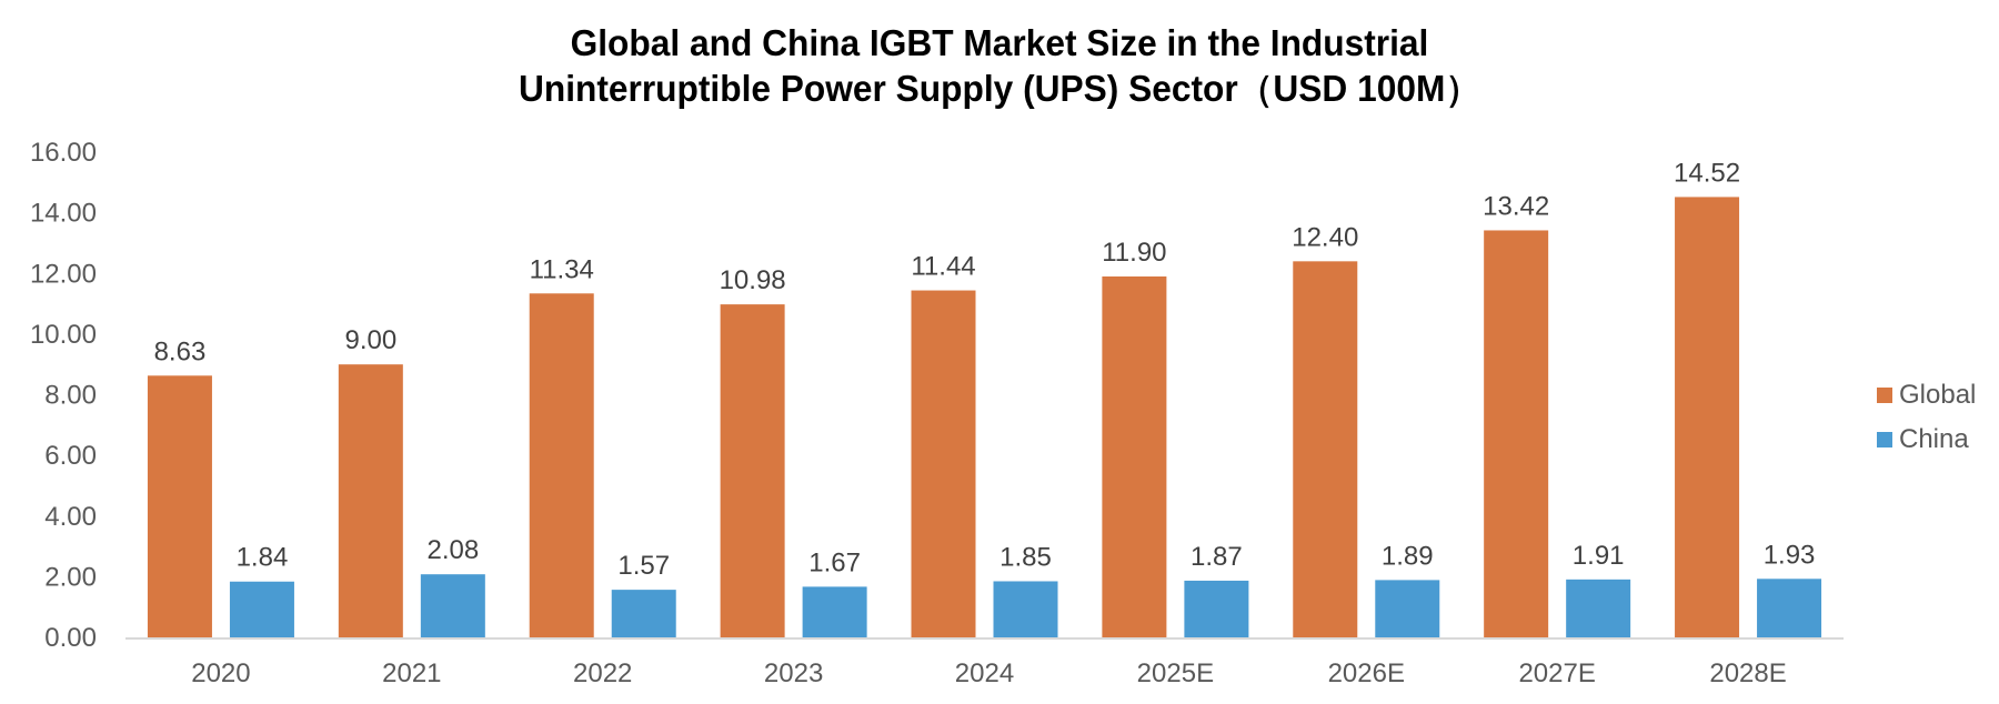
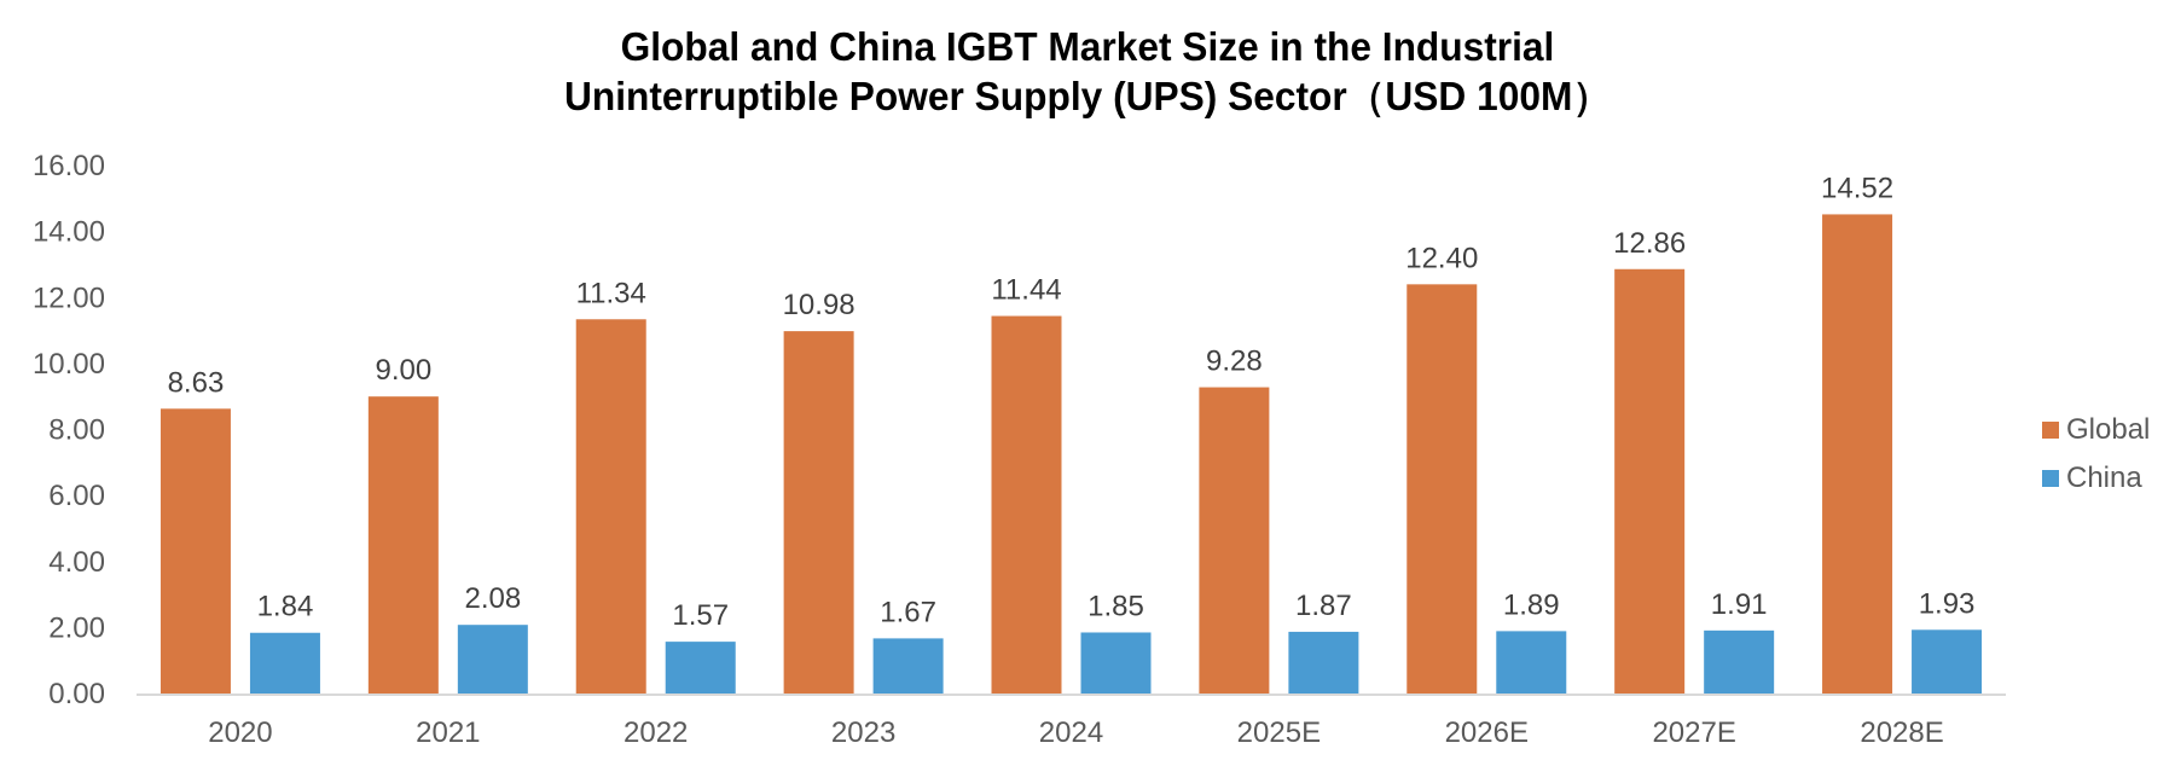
Global/2025E: 11.90 -> 9.28
Global/2027E: 13.42 -> 12.86
